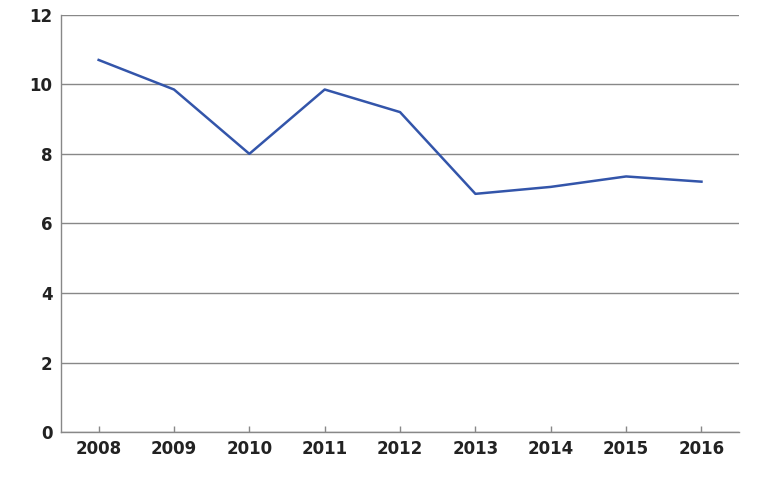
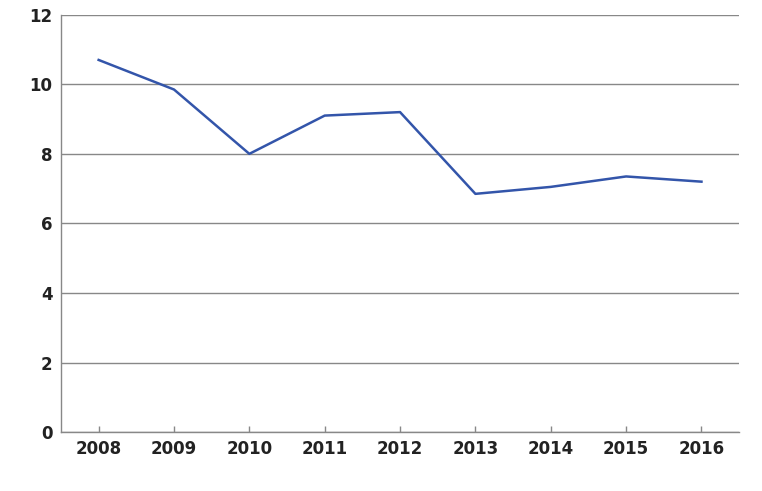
2011: 9.85 -> 9.10
